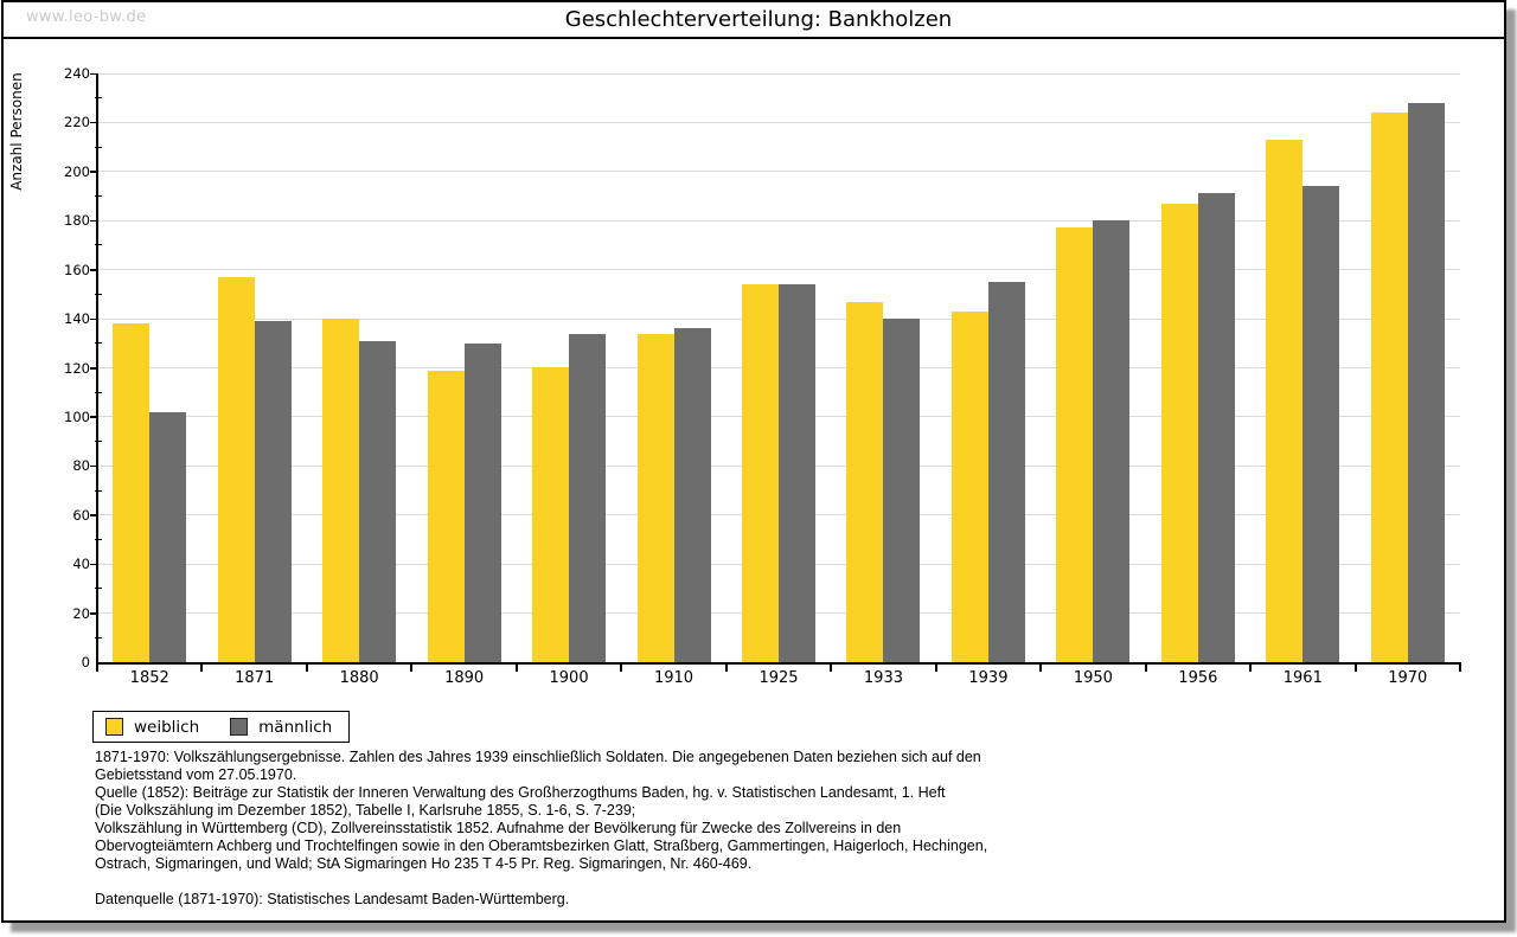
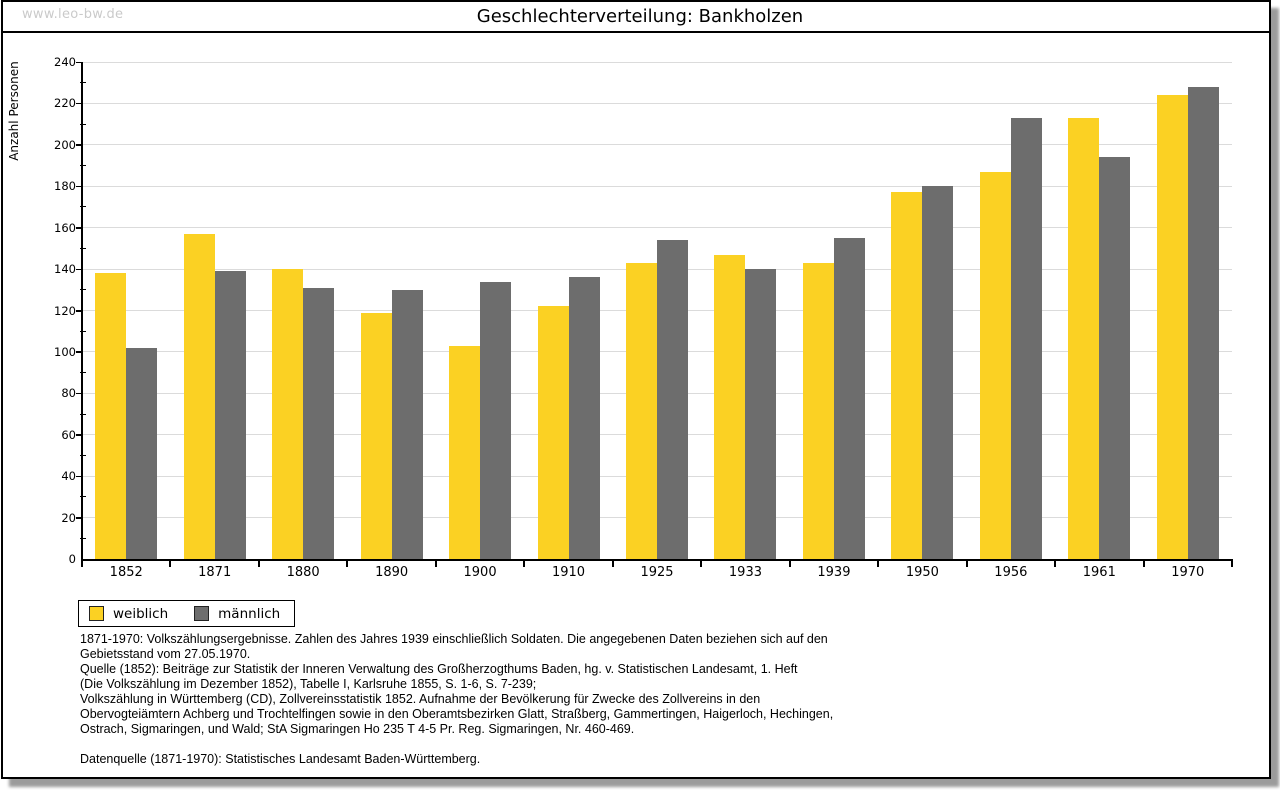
weiblich/1900: 120 -> 103
weiblich/1910: 134 -> 122
weiblich/1925: 154 -> 143
männlich/1956: 191 -> 213
